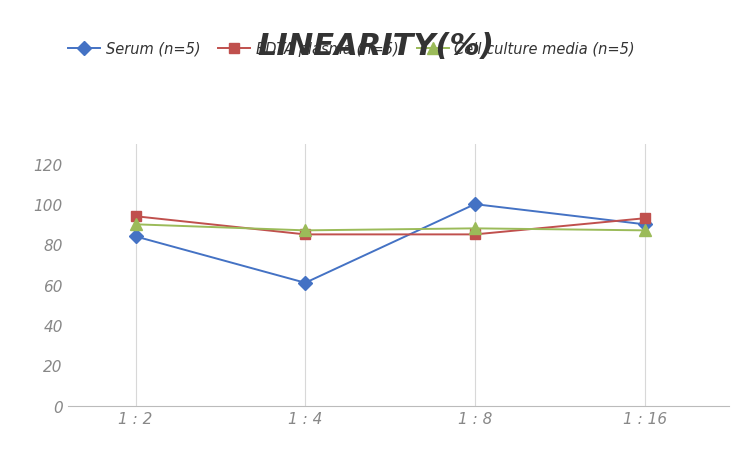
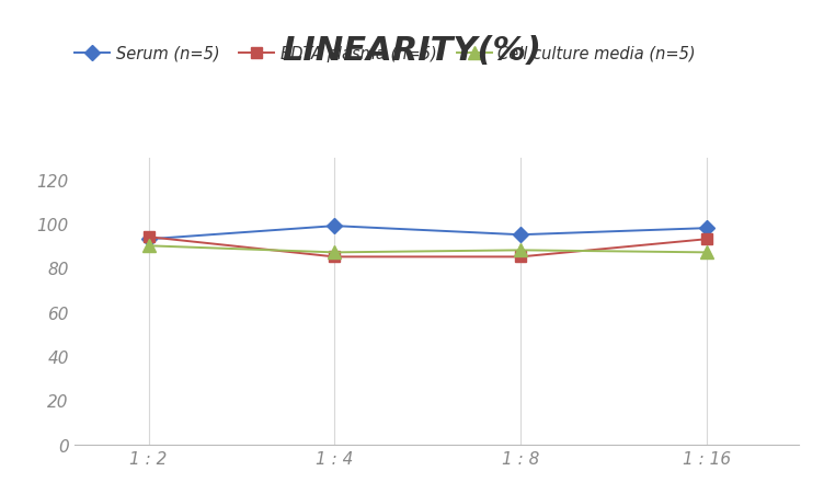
Serum (n=5)/1 : 2: 84 -> 93
Serum (n=5)/1 : 4: 61 -> 99
Serum (n=5)/1 : 8: 100 -> 95
Serum (n=5)/1 : 16: 90 -> 98
